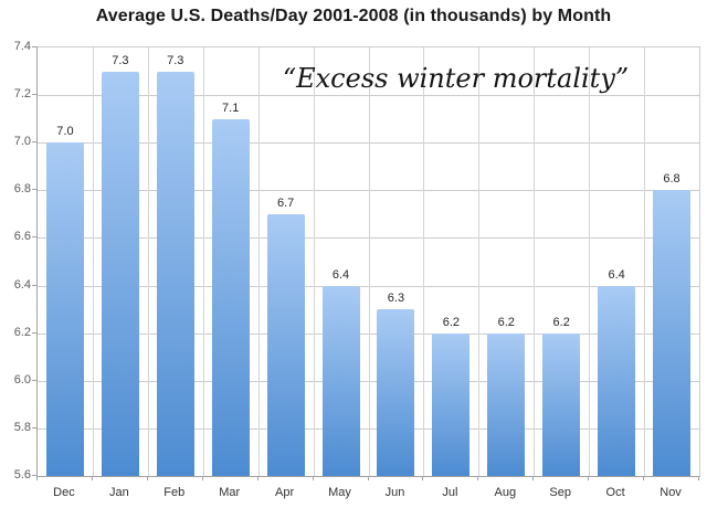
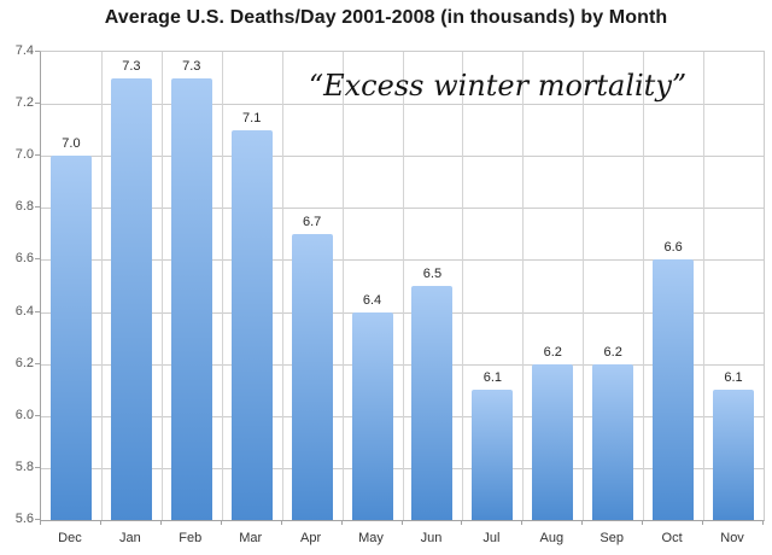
Jun: 6.3 -> 6.5
Jul: 6.2 -> 6.1
Oct: 6.4 -> 6.6
Nov: 6.8 -> 6.1
